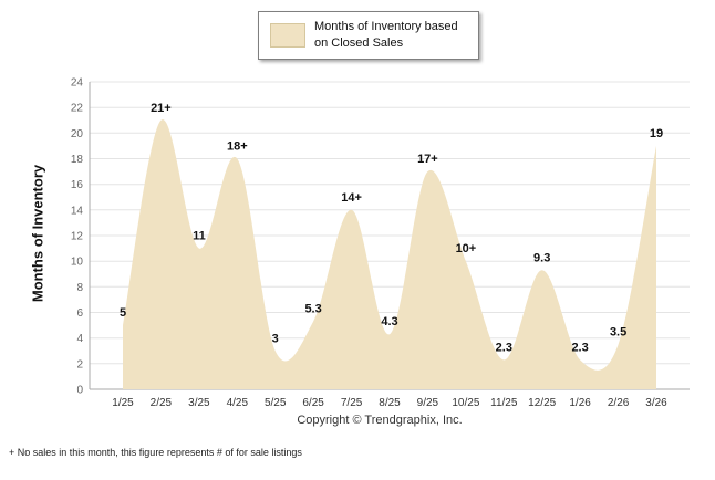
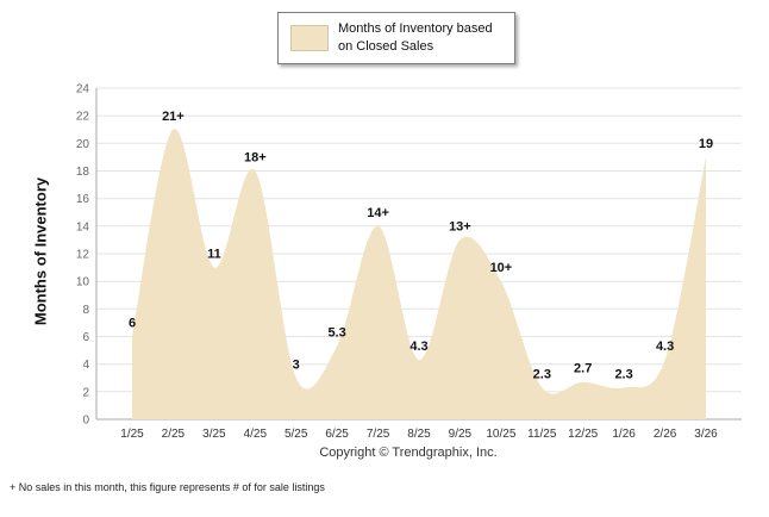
1/25: 5 -> 6
9/25: 17 -> 13
12/25: 9.3 -> 2.7
2/26: 3.5 -> 4.3
